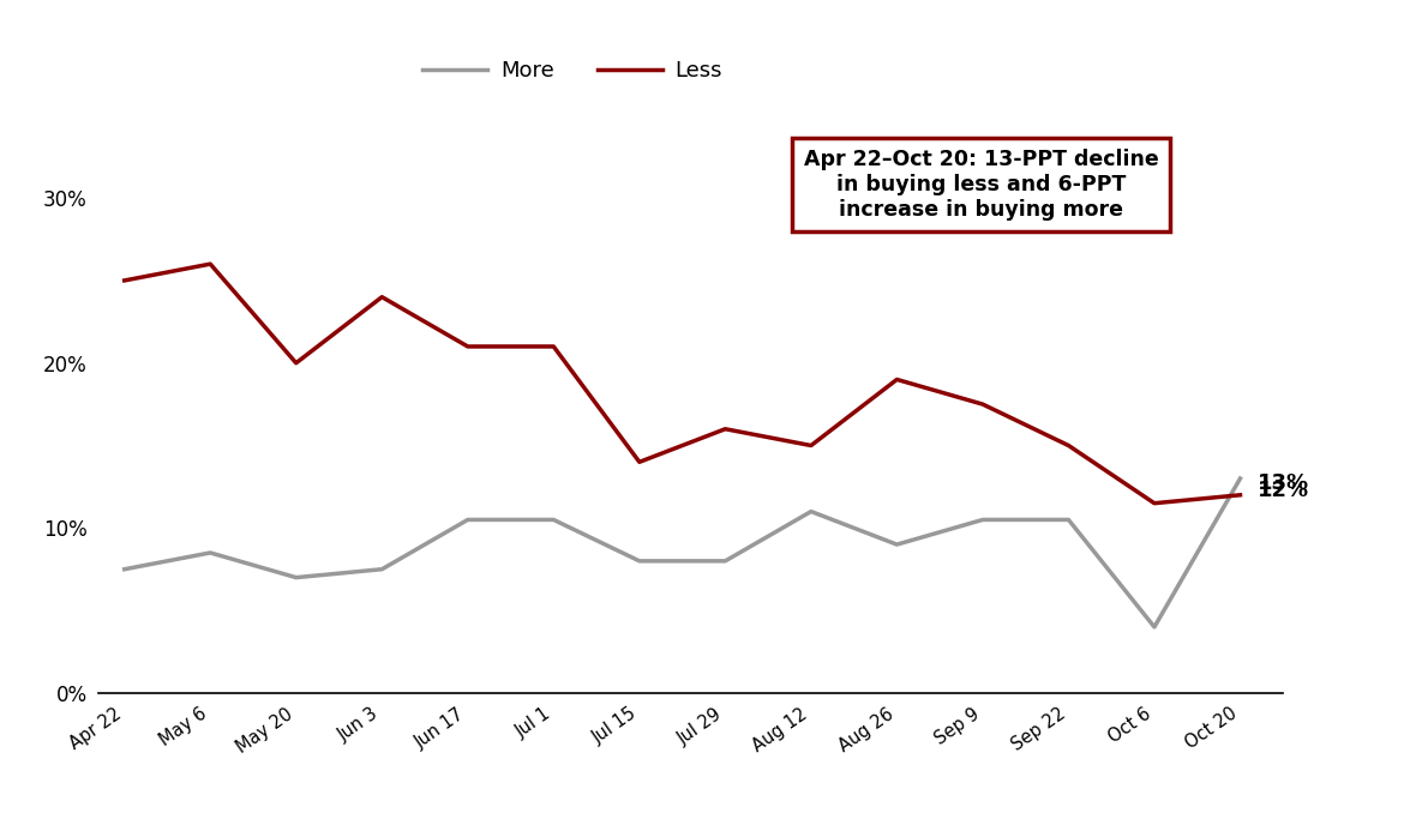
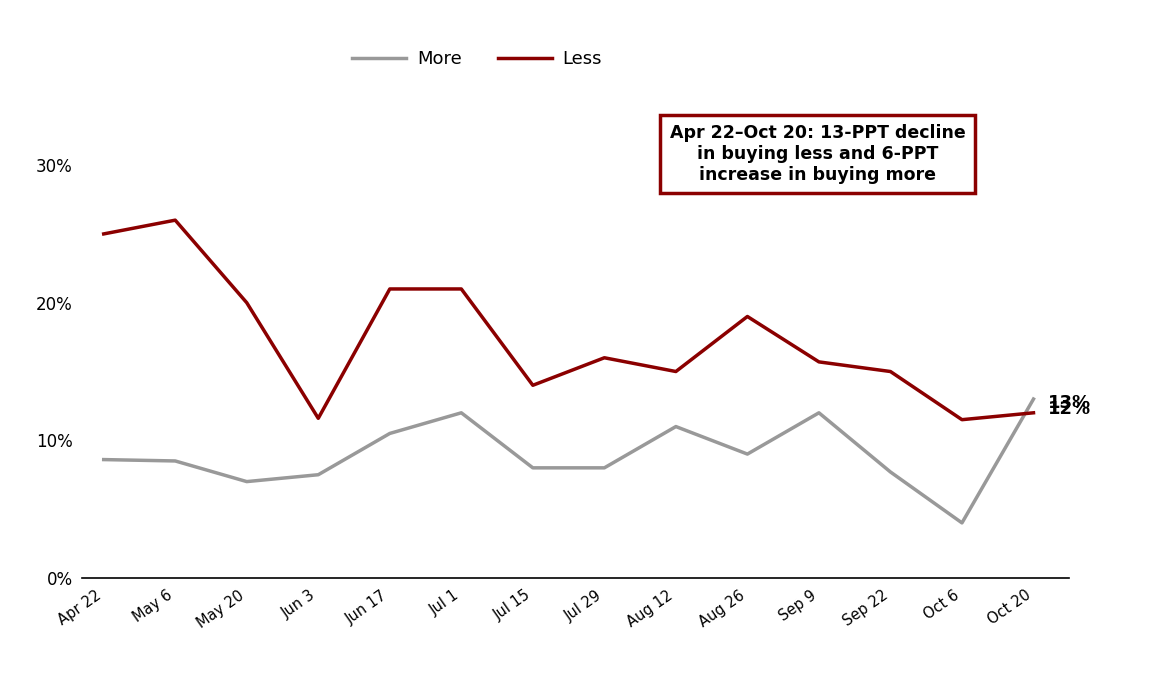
More/Apr 22: 7.5% -> 8.6%
Less/Jun 3: 24.0% -> 11.6%
More/Jul 1: 10.5% -> 12.0%
More/Sep 9: 10.5% -> 12.0%
Less/Sep 9: 17.5% -> 15.7%
More/Sep 22: 10.5% -> 7.7%
